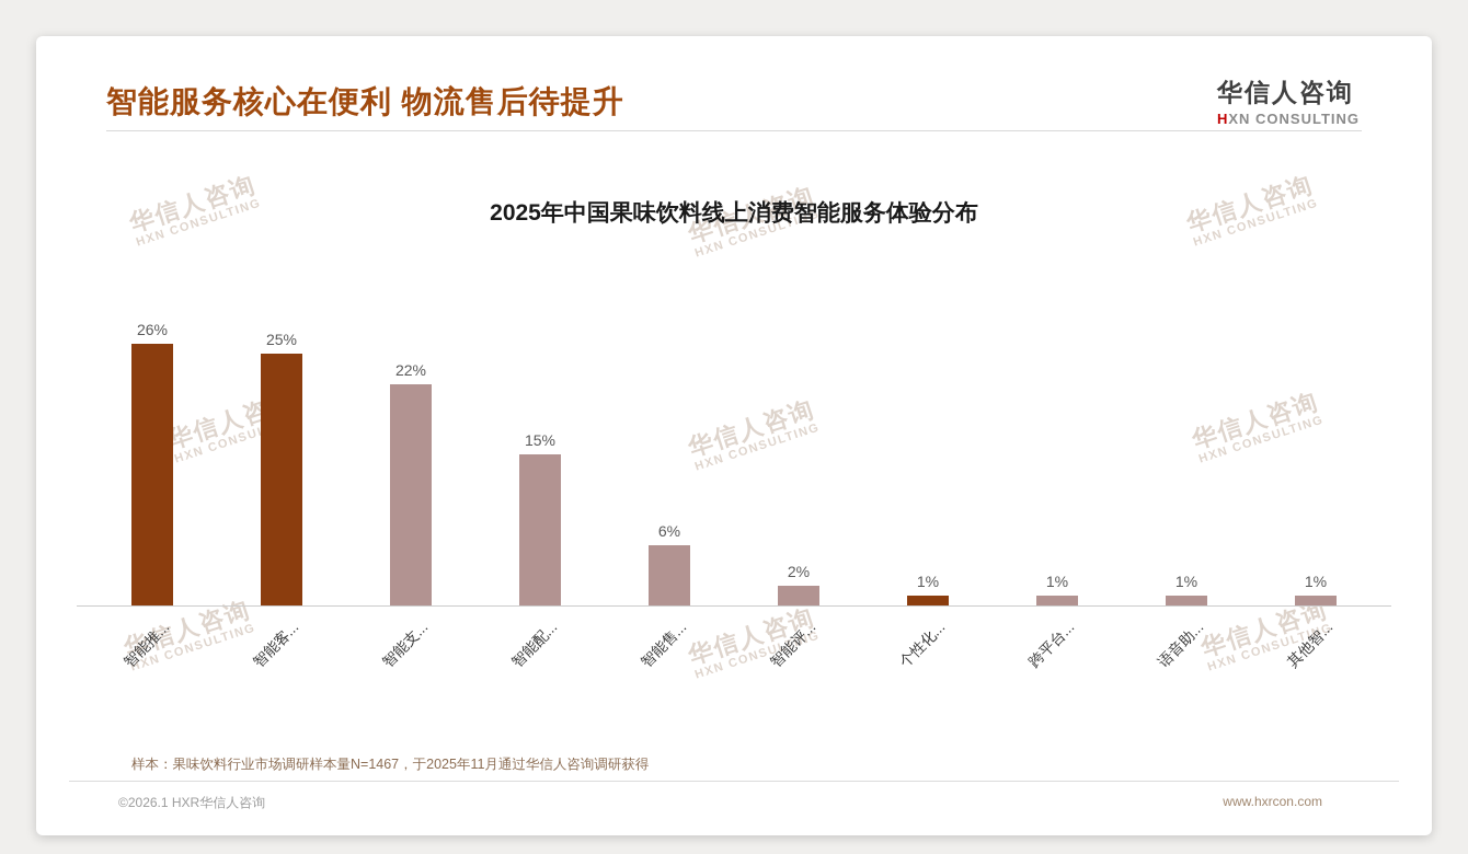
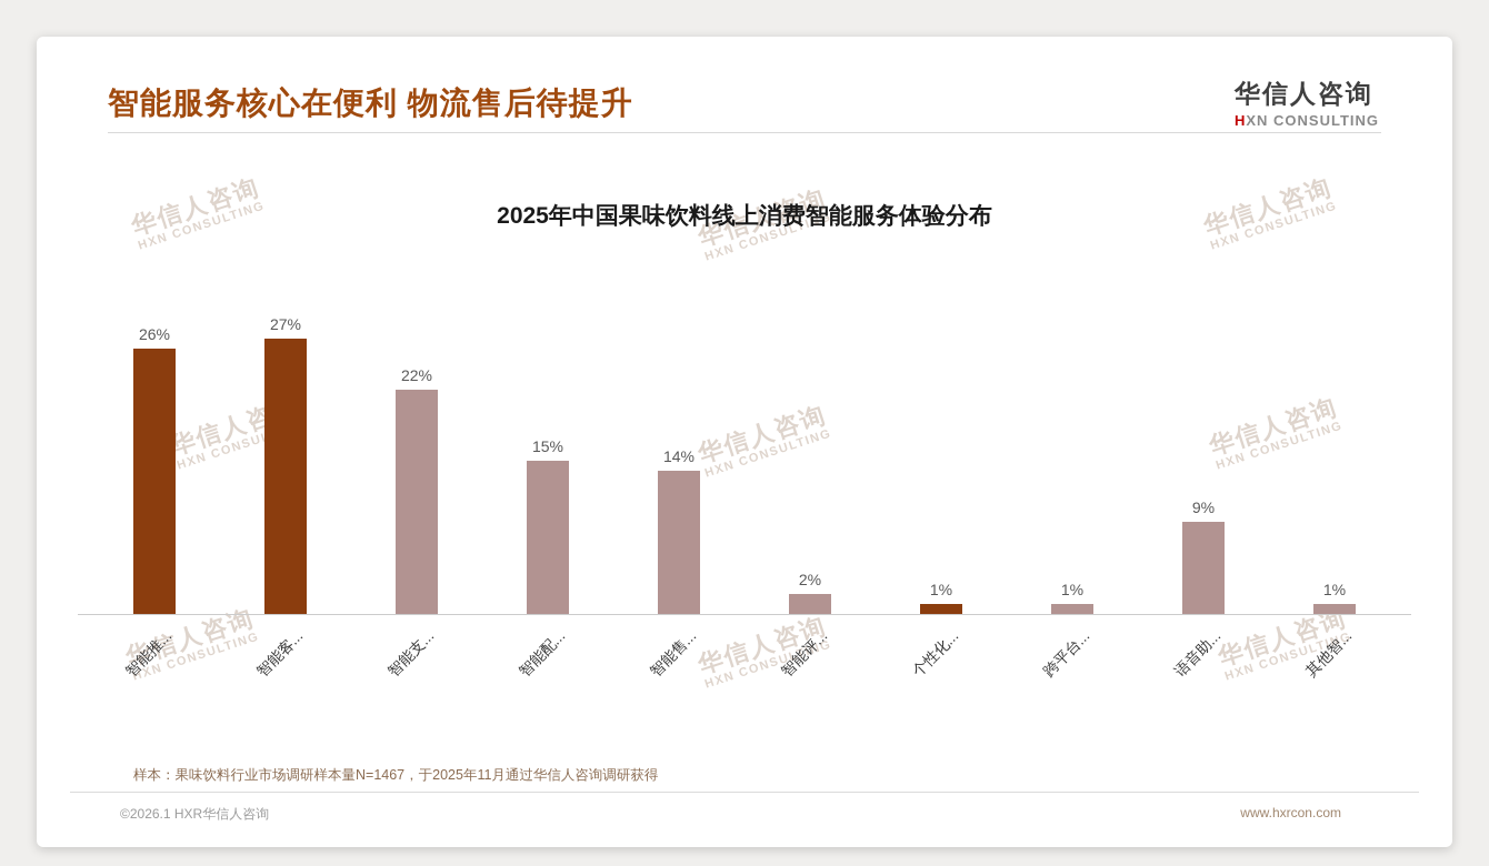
智能客...: 25% -> 27%
智能售...: 6% -> 14%
语音助...: 1% -> 9%
